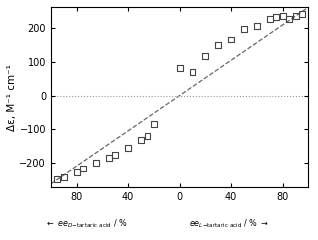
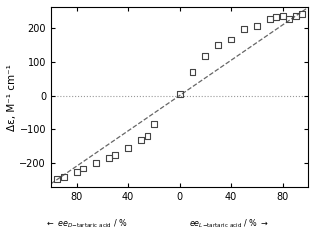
0: 80 -> 5
